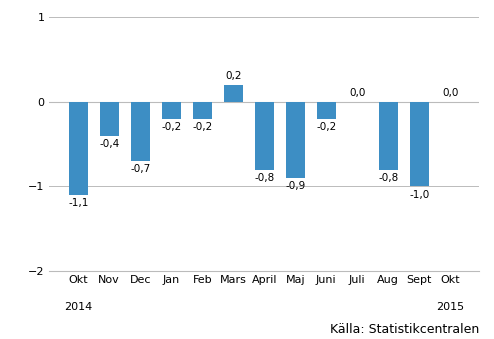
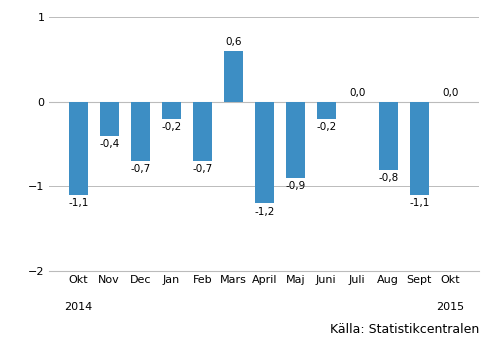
Feb: -0,2 -> -0,7
Mars: 0,2 -> 0,6
April: -0,8 -> -1,2
Sept: -1,0 -> -1,1
